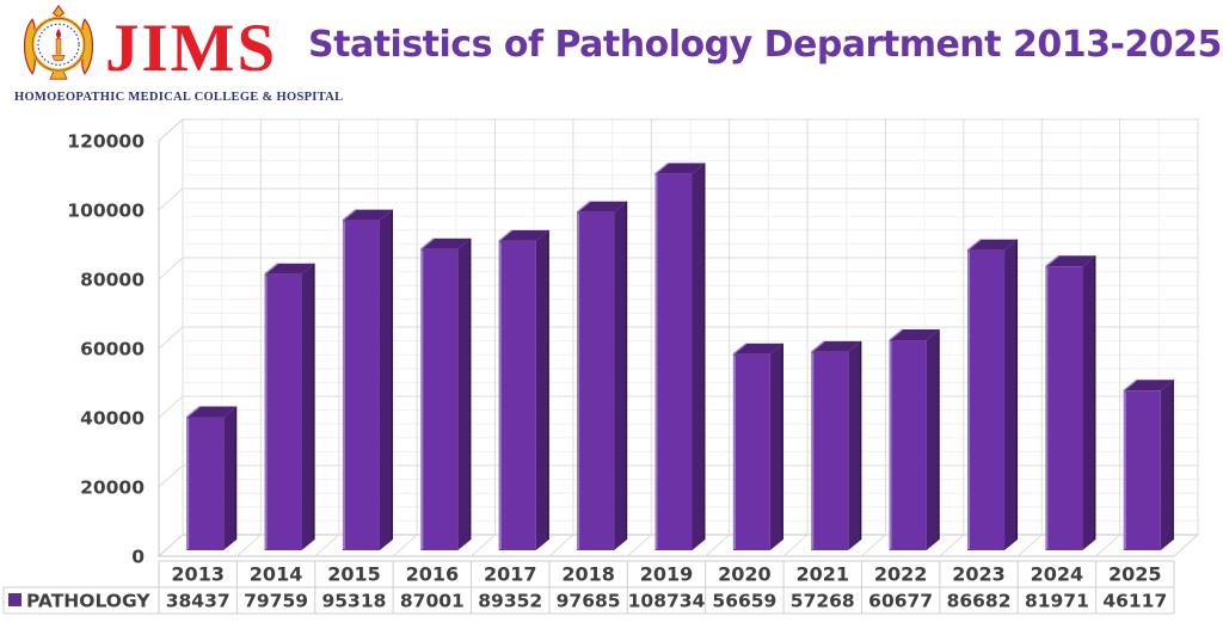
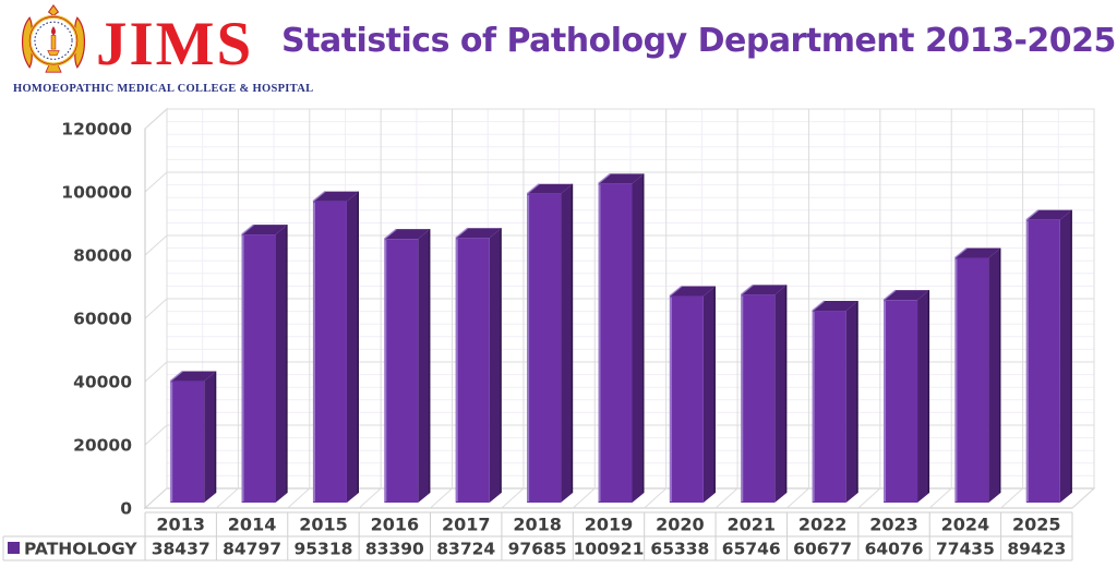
2014: 79759 -> 84797
2016: 87001 -> 83390
2017: 89352 -> 83724
2019: 108734 -> 100921
2020: 56659 -> 65338
2021: 57268 -> 65746
2023: 86682 -> 64076
2024: 81971 -> 77435
2025: 46117 -> 89423
